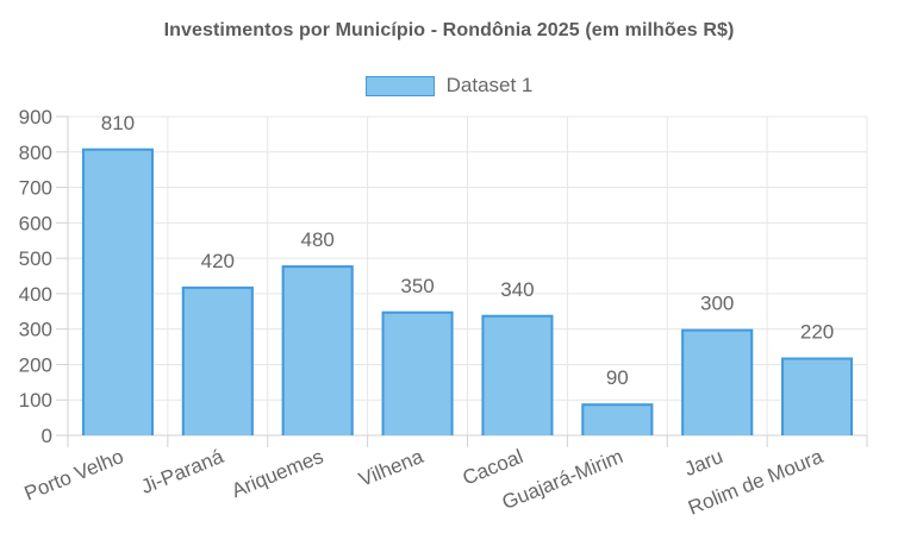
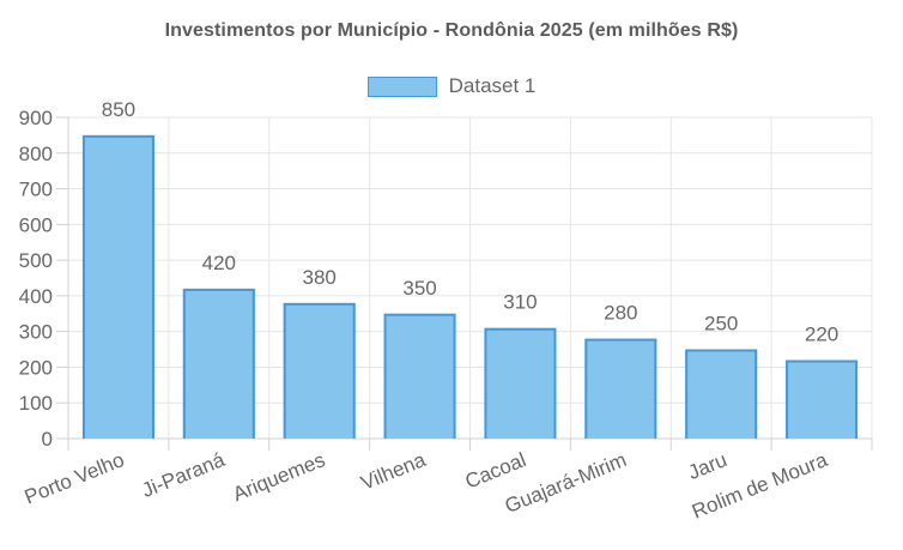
Porto Velho: 810 -> 850
Ariquemes: 480 -> 380
Cacoal: 340 -> 310
Guajará-Mirim: 90 -> 280
Jaru: 300 -> 250
